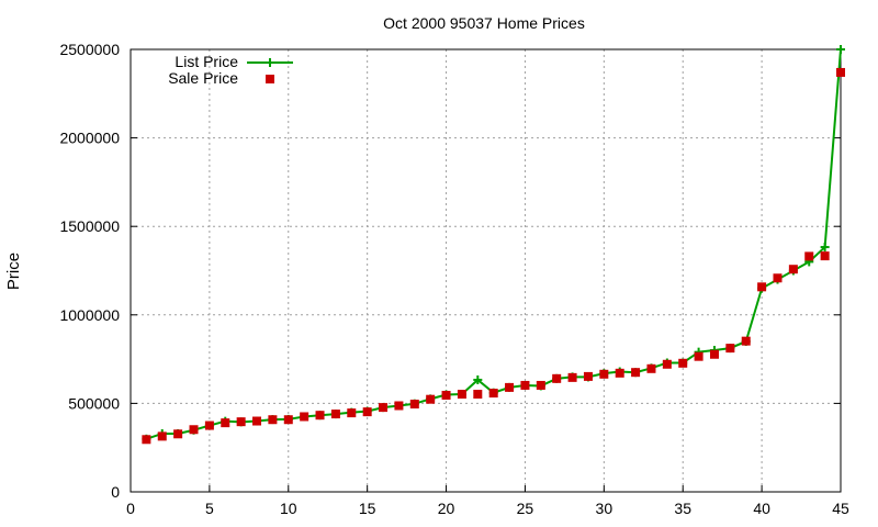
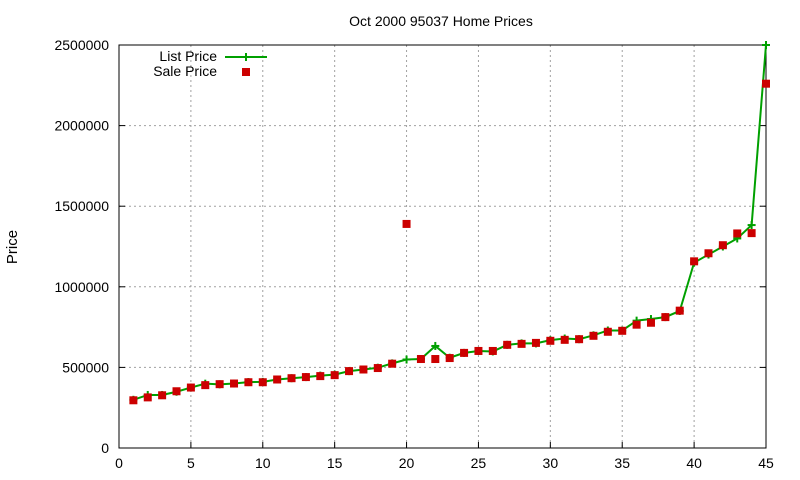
Sale Price/20: 550000 -> 1390000
Sale Price/45: 2370000 -> 2260000
